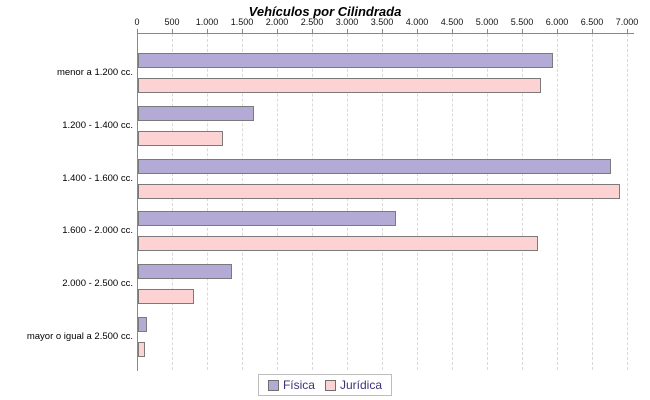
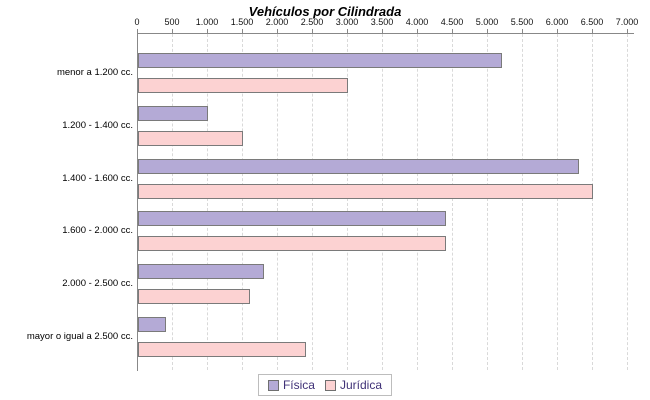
Física/menor a 1.200 cc.: 5900 -> 5200
Jurídica/menor a 1.200 cc.: 5800 -> 3000
Física/1.200 - 1.400 cc.: 1700 -> 1000
Jurídica/1.200 - 1.400 cc.: 1200 -> 1500
Física/1.400 - 1.600 cc.: 6800 -> 6300
Jurídica/1.400 - 1.600 cc.: 6900 -> 6500
Física/1.600 - 2.000 cc.: 3700 -> 4400
Jurídica/1.600 - 2.000 cc.: 5700 -> 4400
Física/2.000 - 2.500 cc.: 1300 -> 1800
Jurídica/2.000 - 2.500 cc.: 800 -> 1600
Física/mayor o igual a 2.500 cc.: 100 -> 400
Jurídica/mayor o igual a 2.500 cc.: 100 -> 2400
